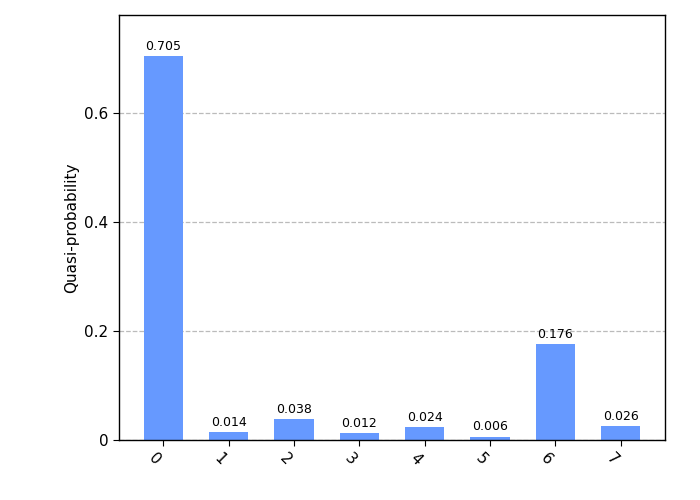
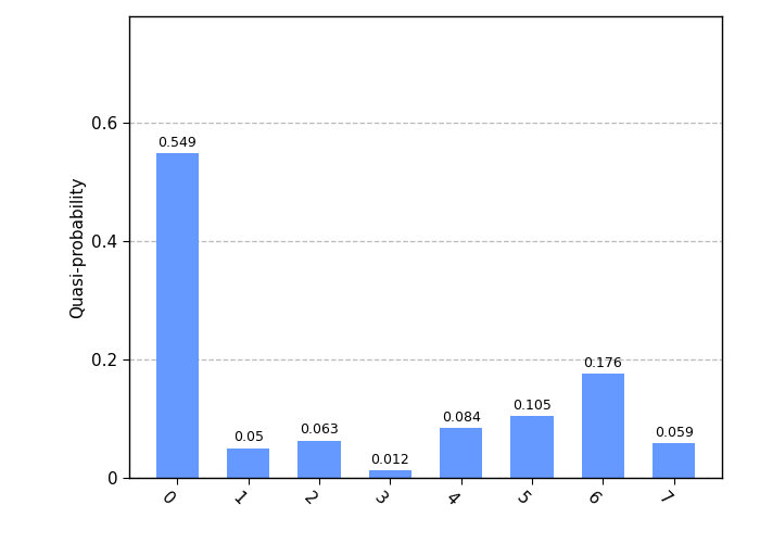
0: 0.705 -> 0.549
1: 0.014 -> 0.05
2: 0.038 -> 0.063
4: 0.024 -> 0.084
5: 0.006 -> 0.105
7: 0.026 -> 0.059
